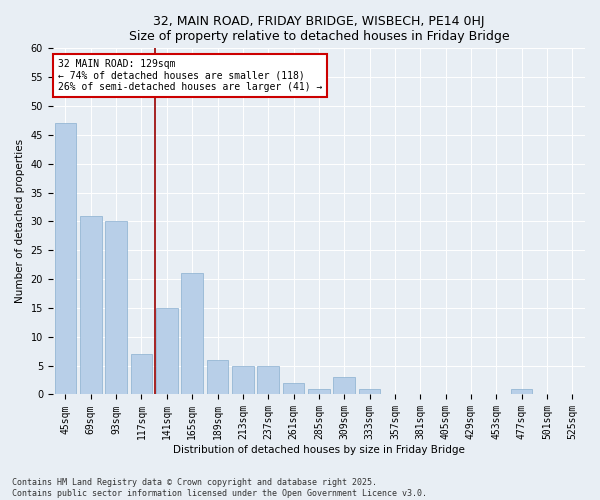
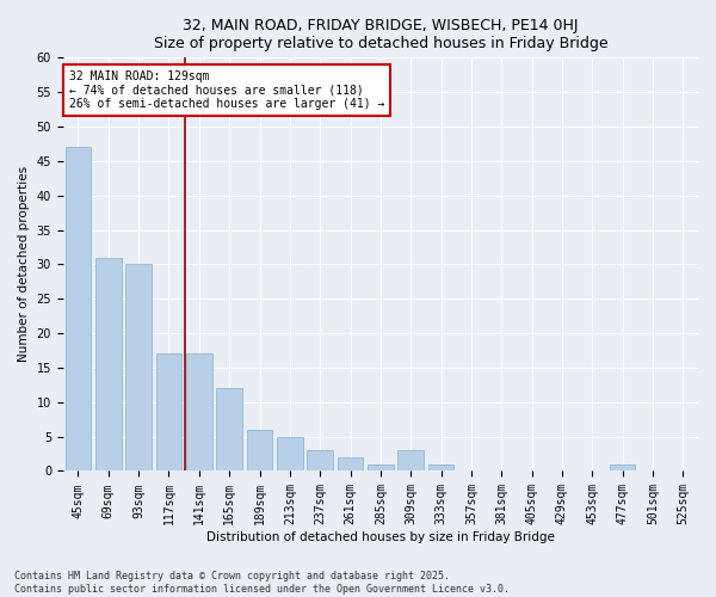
117sqm: 7 -> 17
141sqm: 15 -> 17
165sqm: 21 -> 12
237sqm: 5 -> 3
